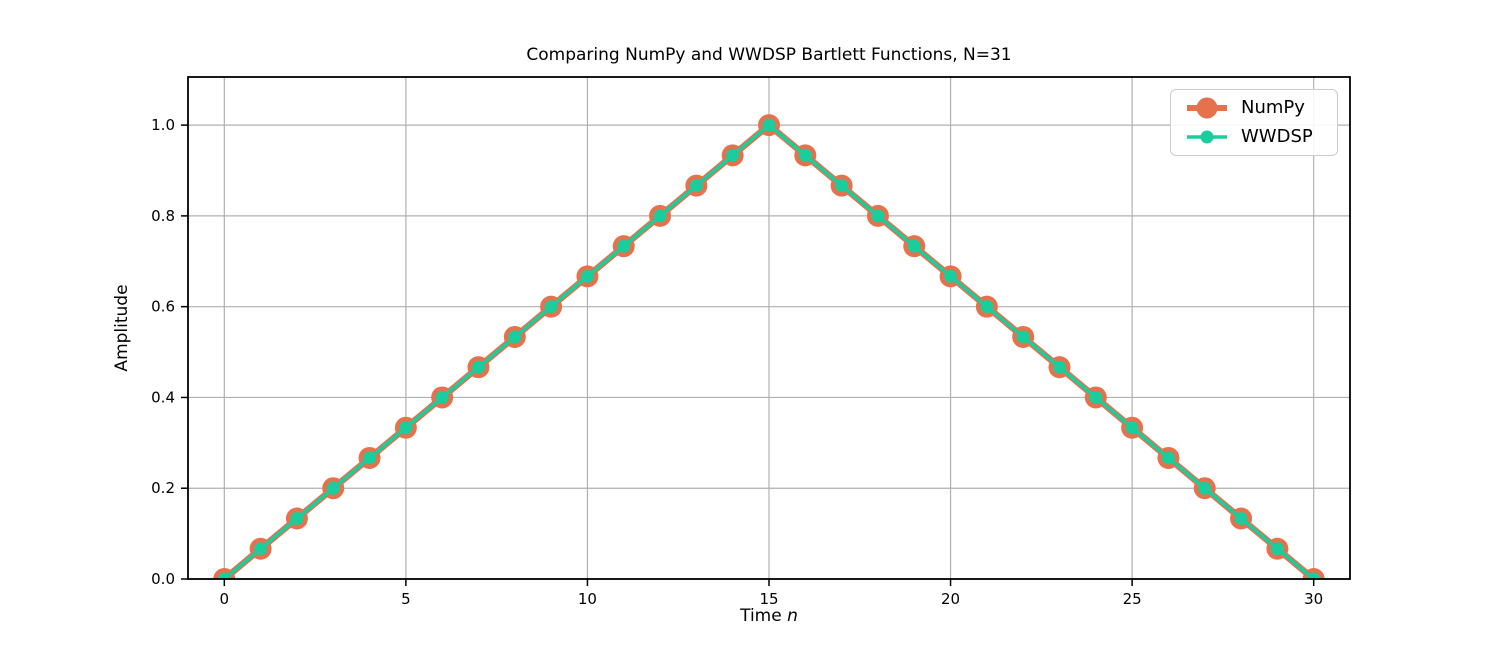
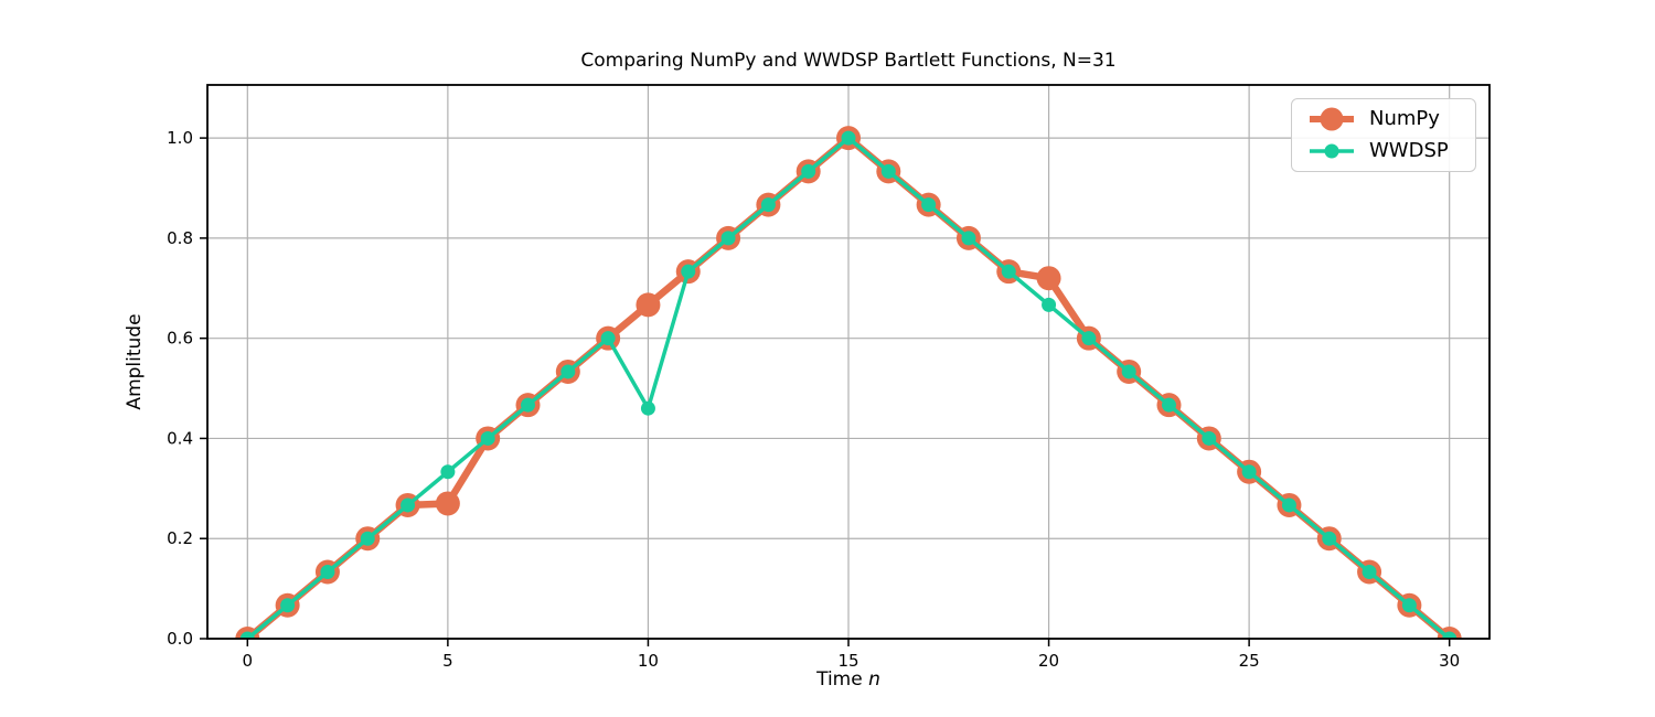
NumPy/5: 0.33 -> 0.27
WWDSP/10: 0.67 -> 0.46
NumPy/20: 0.67 -> 0.72
